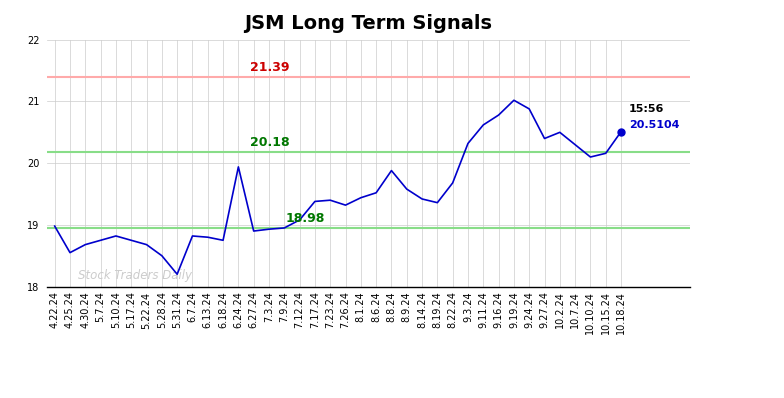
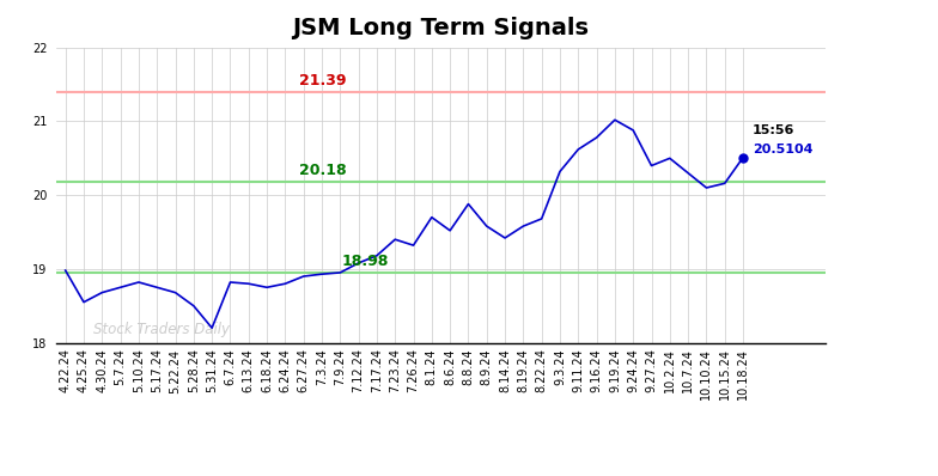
6.24.24: 19.94 -> 18.80
7.17.24: 19.38 -> 19.18
8.1.24: 19.44 -> 19.70
8.19.24: 19.36 -> 19.58
